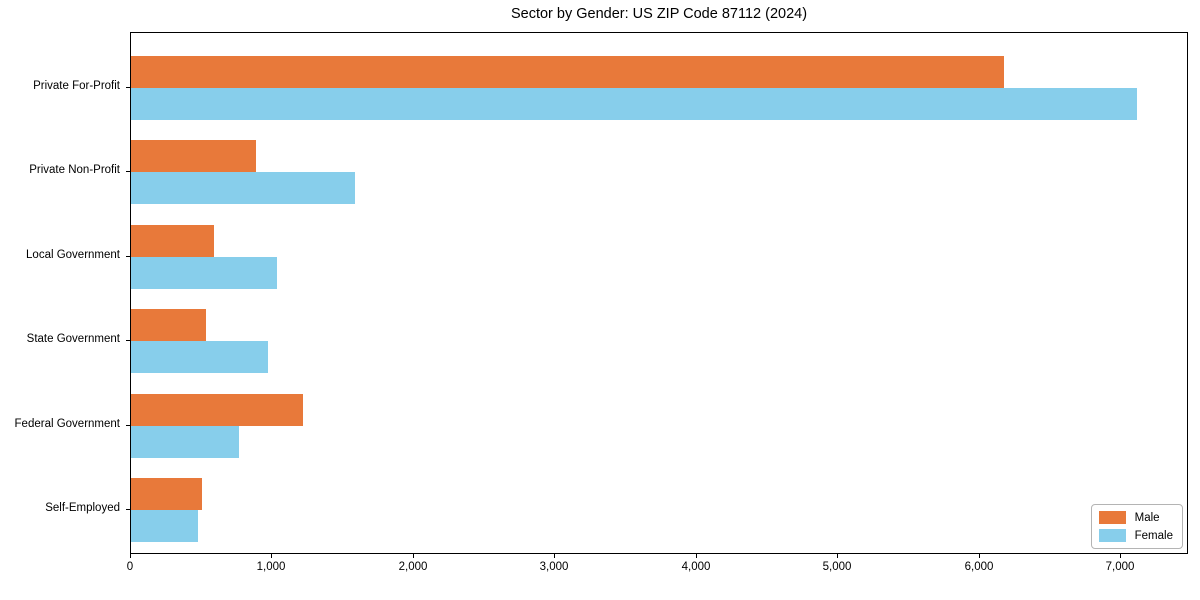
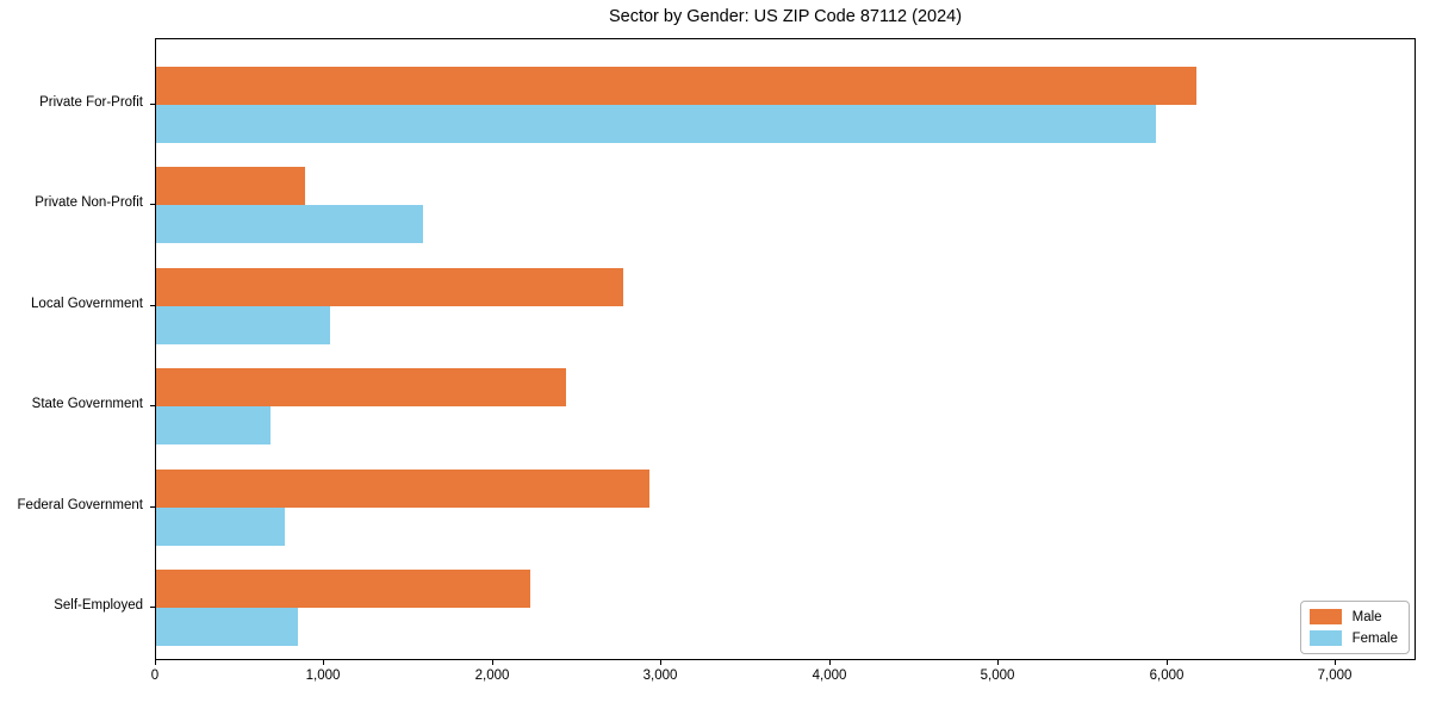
Female/Private For-Profit: 7110 -> 5930
Male/Local Government: 580 -> 2770
Male/State Government: 530 -> 2430
Female/State Government: 970 -> 680
Male/Federal Government: 1220 -> 2930
Male/Self-Employed: 500 -> 2220
Female/Self-Employed: 480 -> 840
